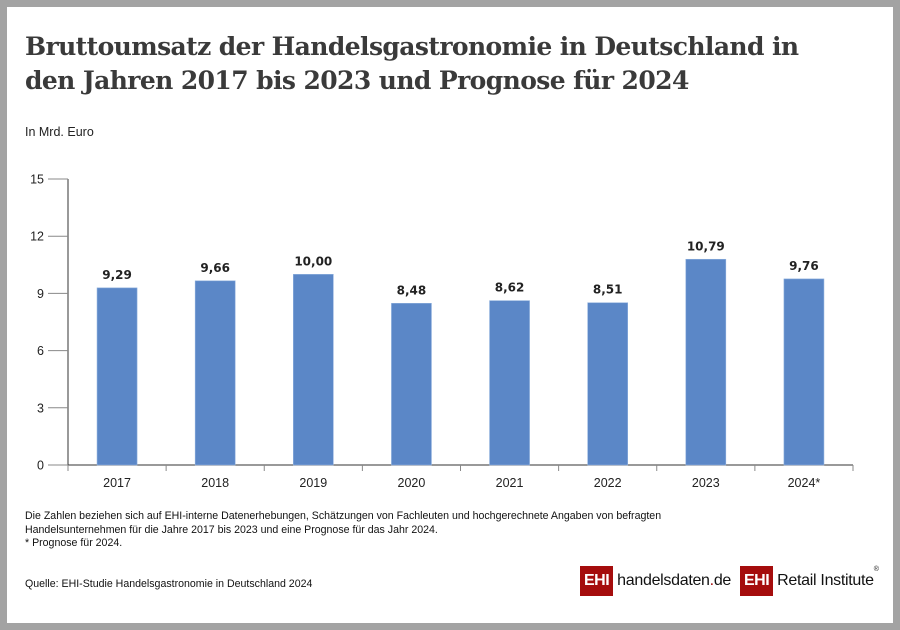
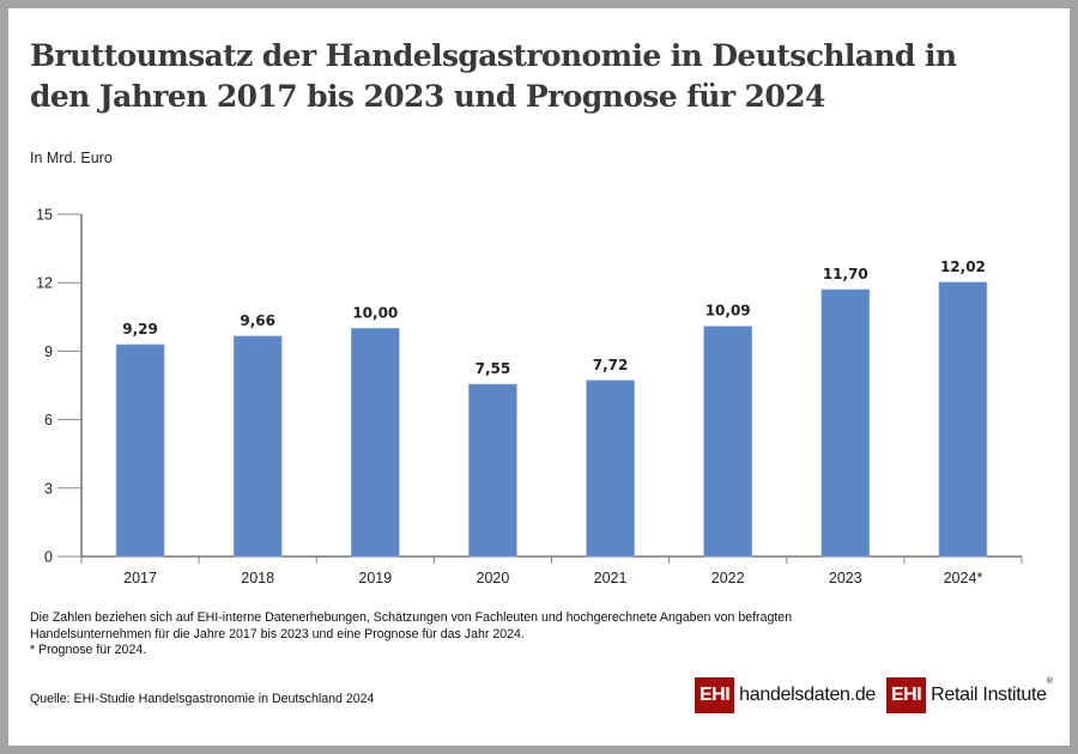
2020: 8,48 -> 7,55
2021: 8,62 -> 7,72
2022: 8,51 -> 10,09
2023: 10,79 -> 11,70
2024*: 9,76 -> 12,02
